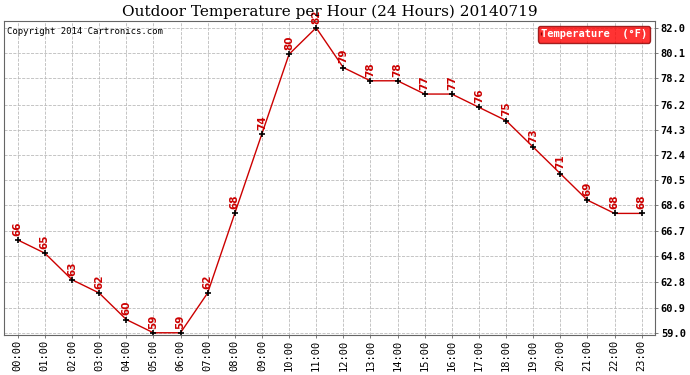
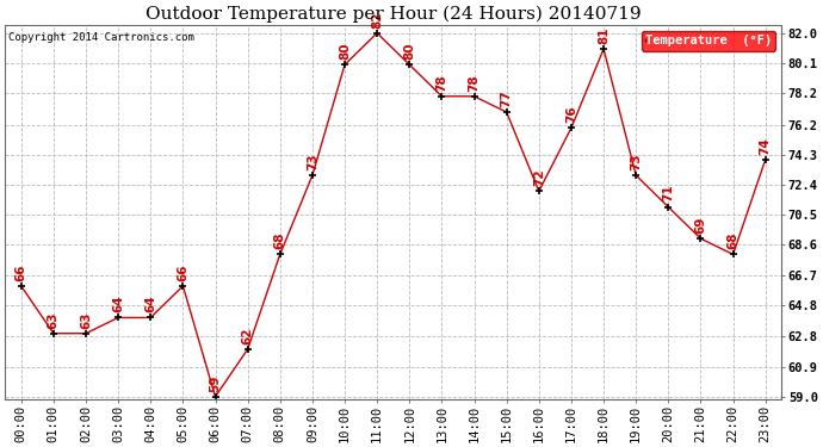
01:00: 65 -> 63
03:00: 62 -> 64
04:00: 60 -> 64
05:00: 59 -> 66
09:00: 74 -> 73
12:00: 79 -> 80
16:00: 77 -> 72
18:00: 75 -> 81
23:00: 68 -> 74
